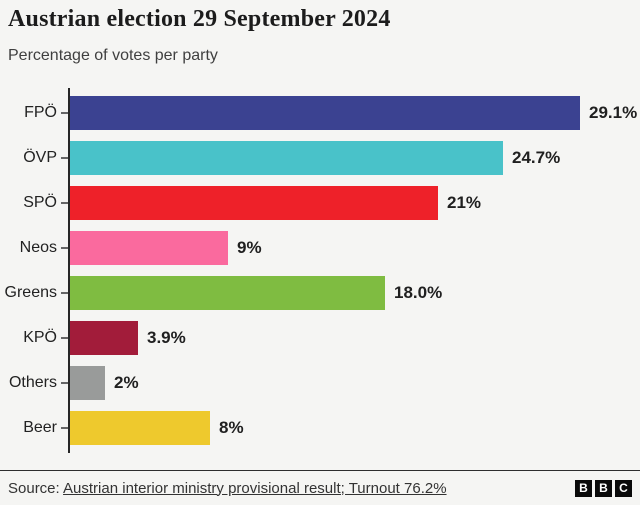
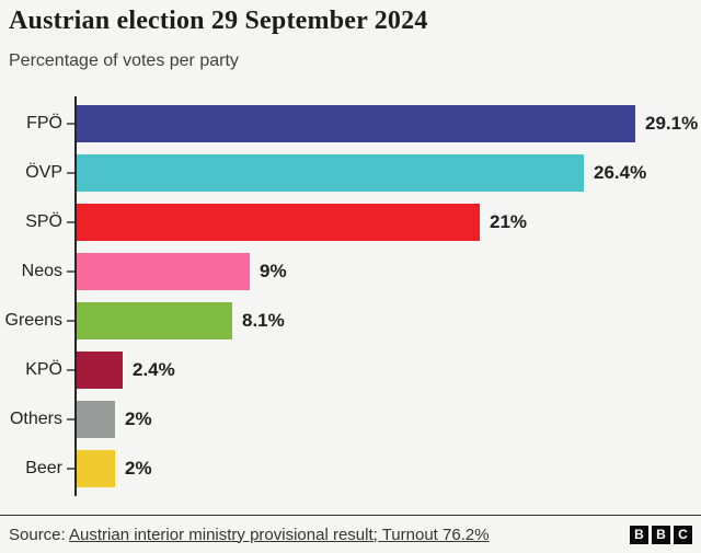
ÖVP: 24.7% -> 26.4%
Greens: 18.0% -> 8.1%
KPÖ: 3.9% -> 2.4%
Beer: 8% -> 2%
